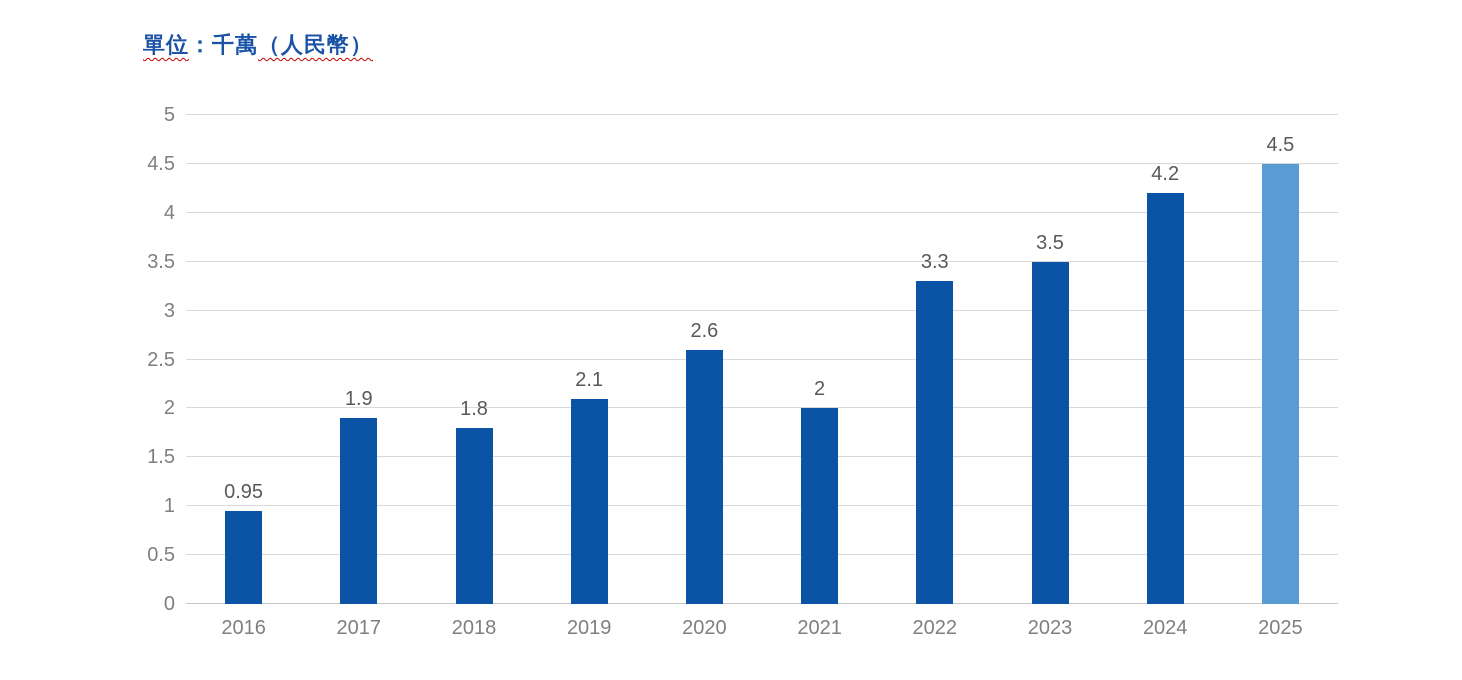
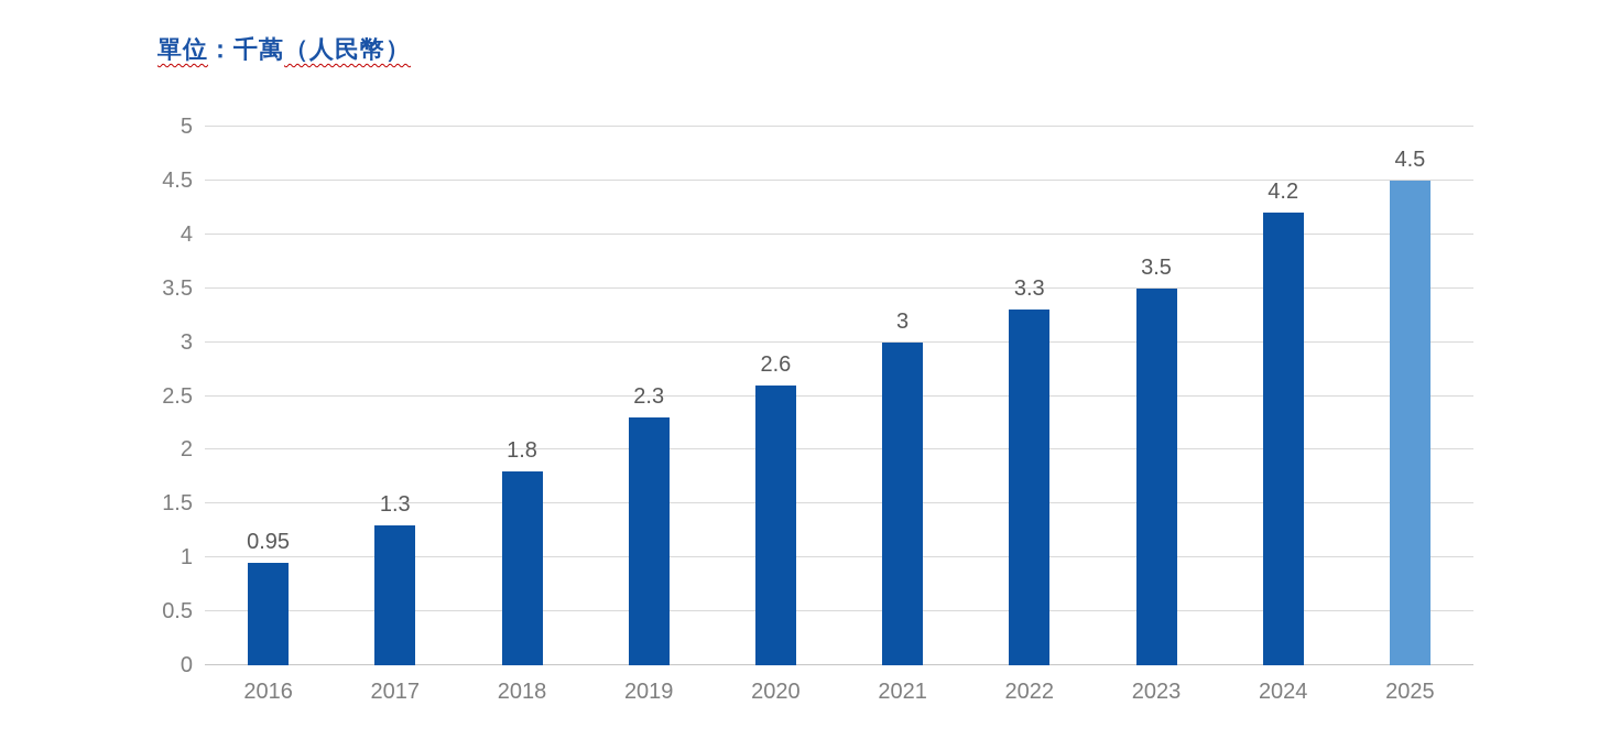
2017: 1.9 -> 1.3
2019: 2.1 -> 2.3
2021: 2 -> 3
